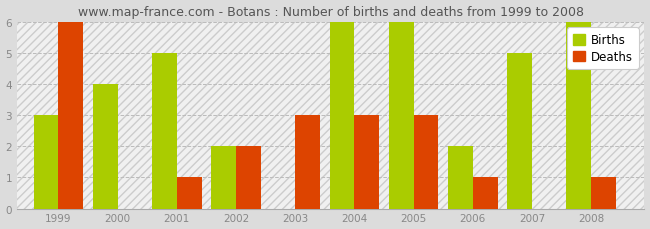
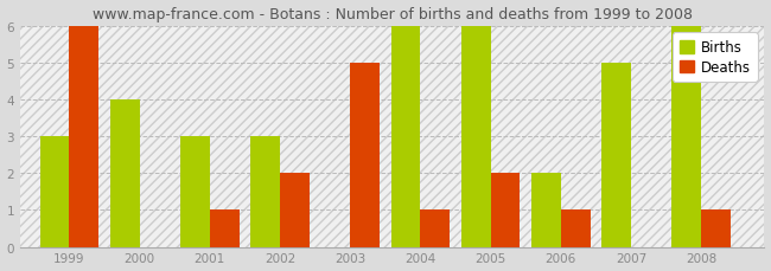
Births/2001: 5 -> 3
Births/2002: 2 -> 3
Deaths/2003: 3 -> 5
Deaths/2004: 3 -> 1
Deaths/2005: 3 -> 2
